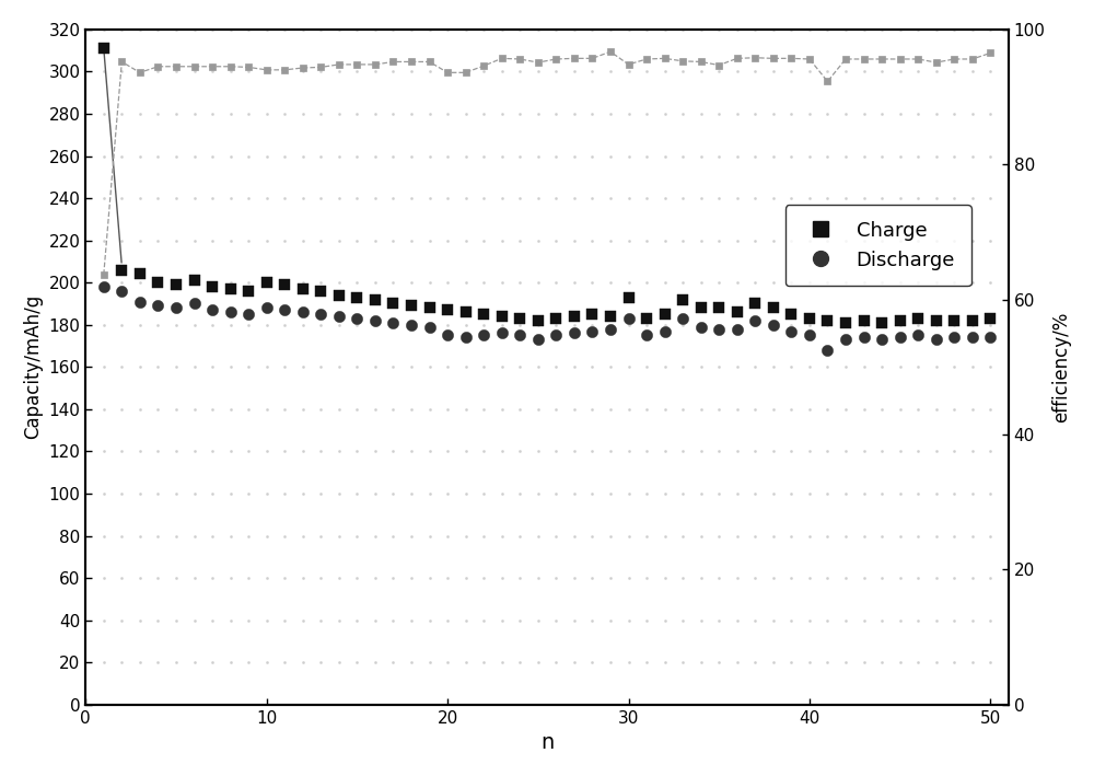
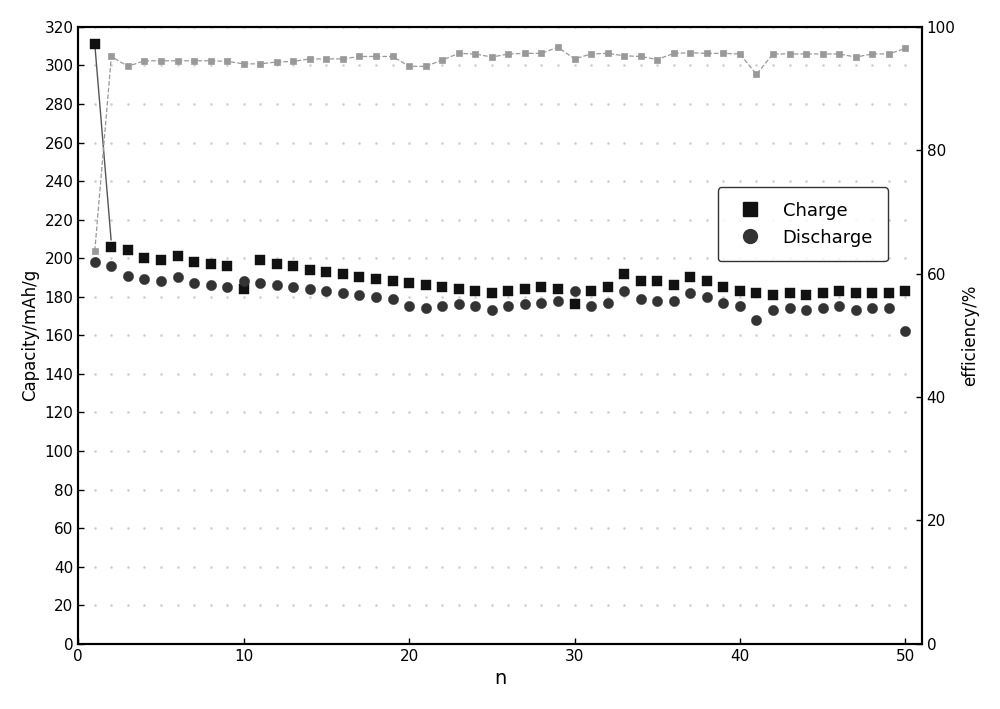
Charge/10: 200 -> 184
Charge/30: 193 -> 176
Discharge/50: 174 -> 162
